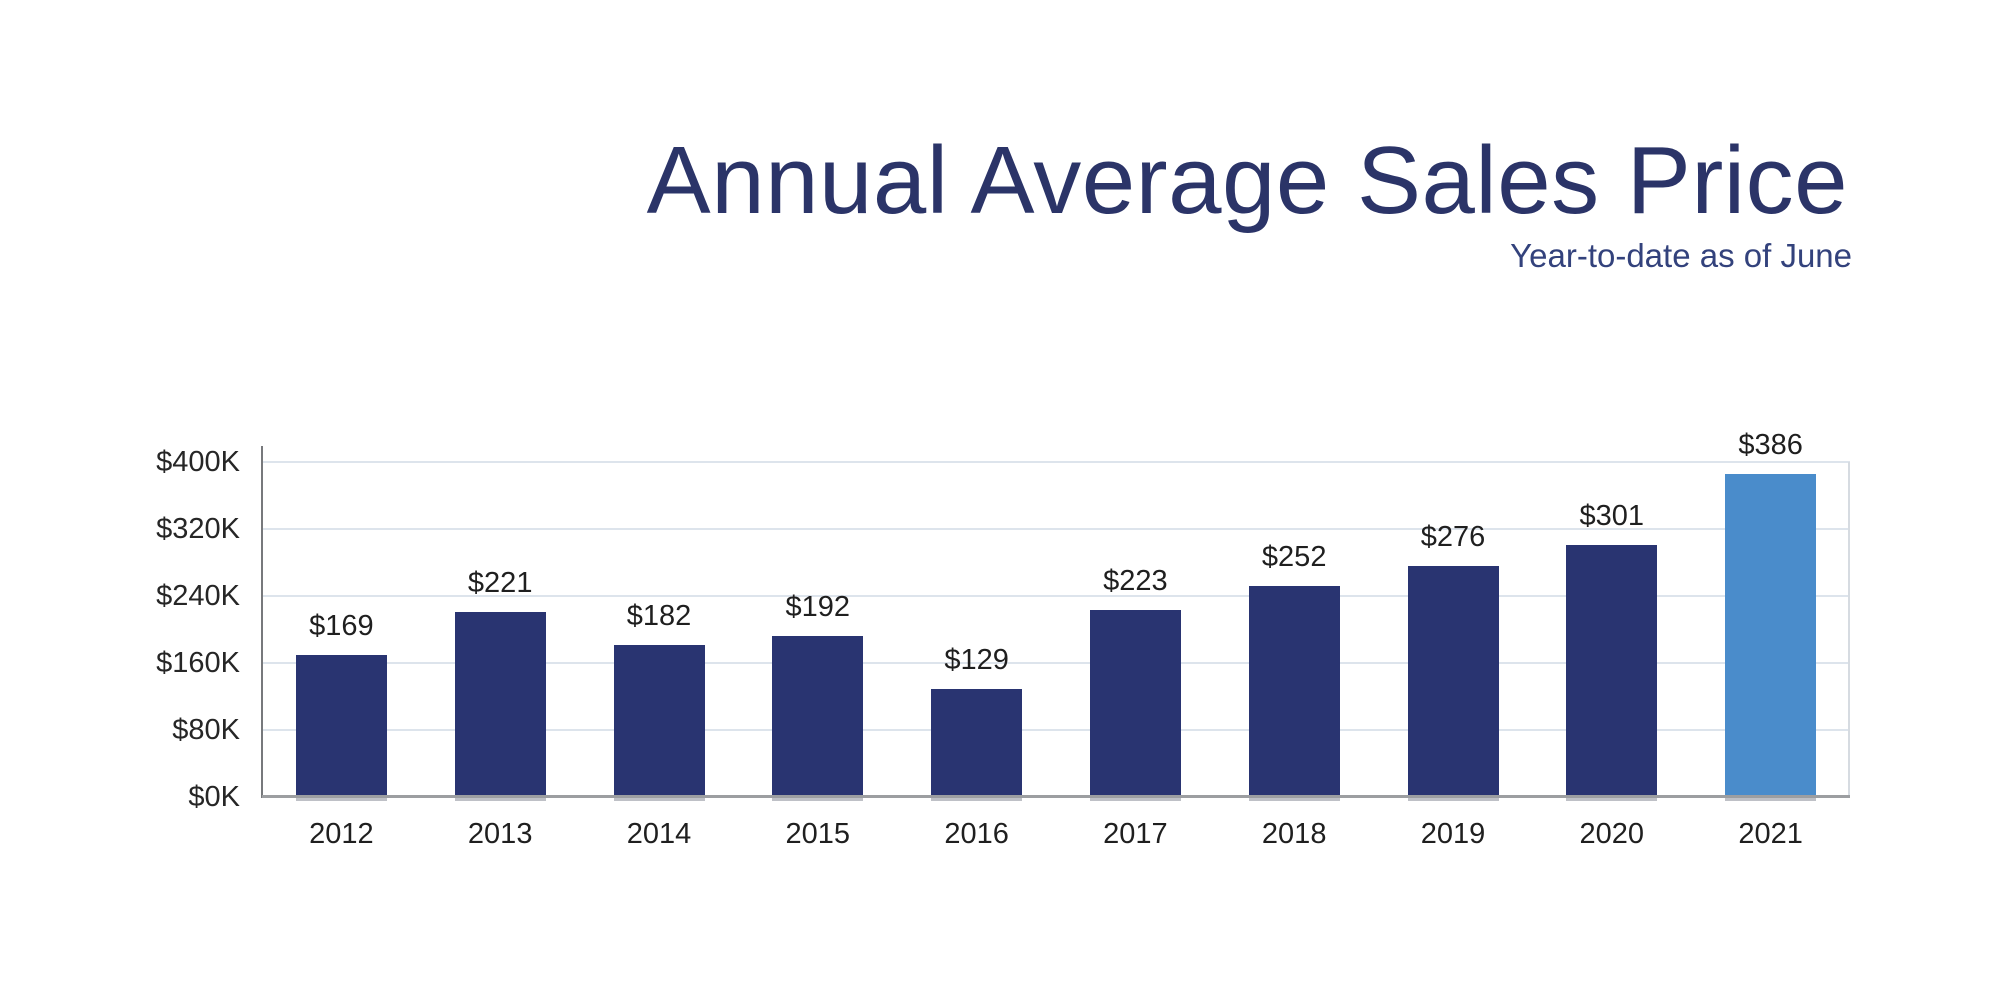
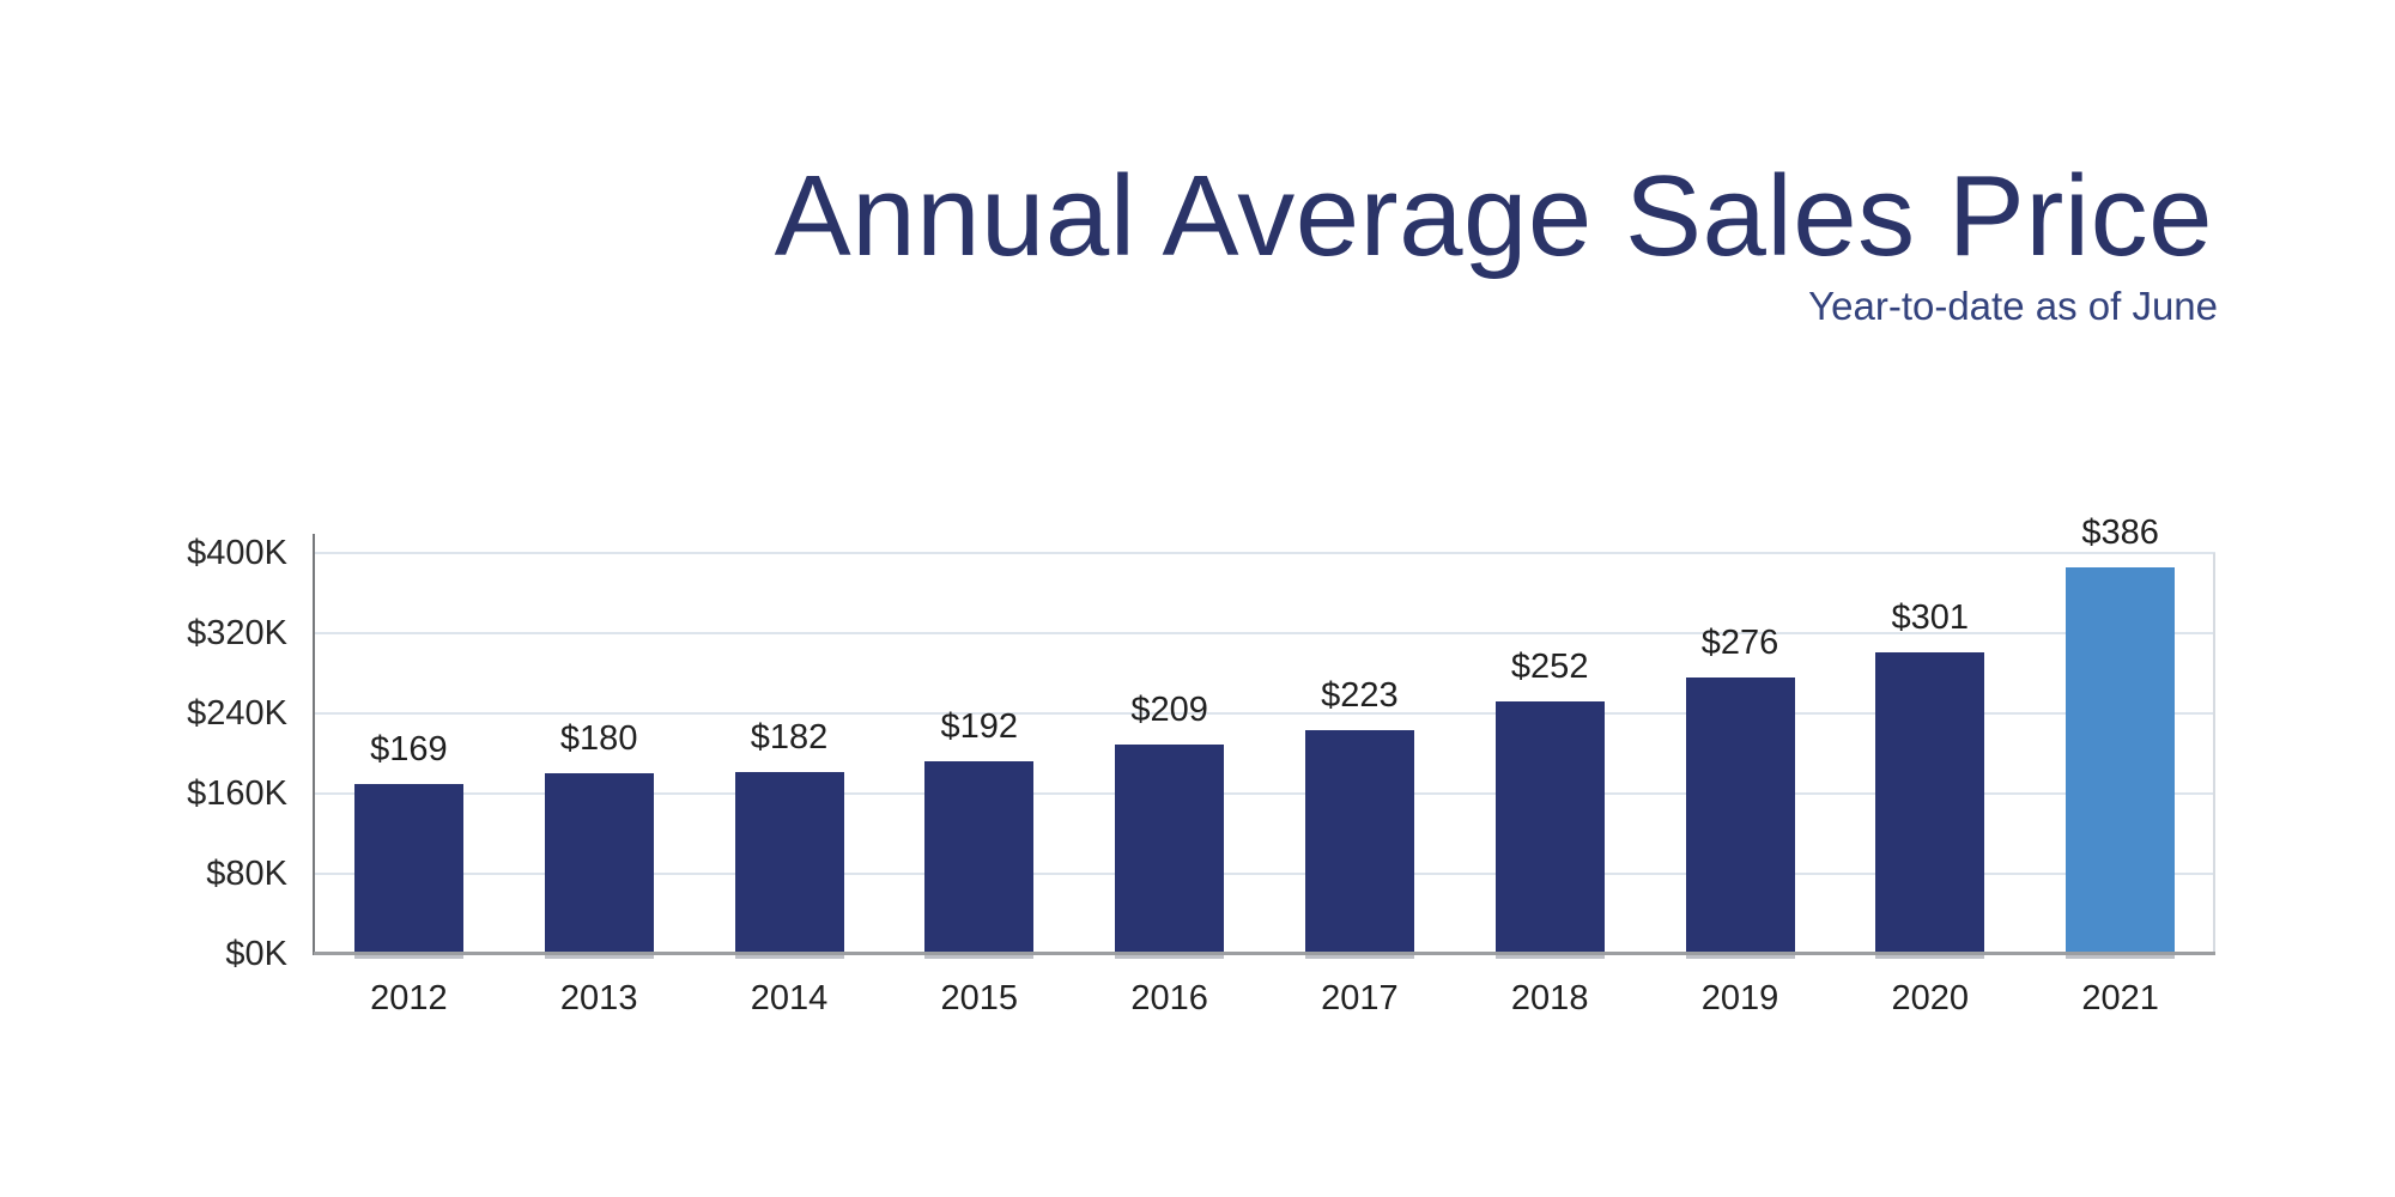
2013: $221 -> $180
2016: $129 -> $209
